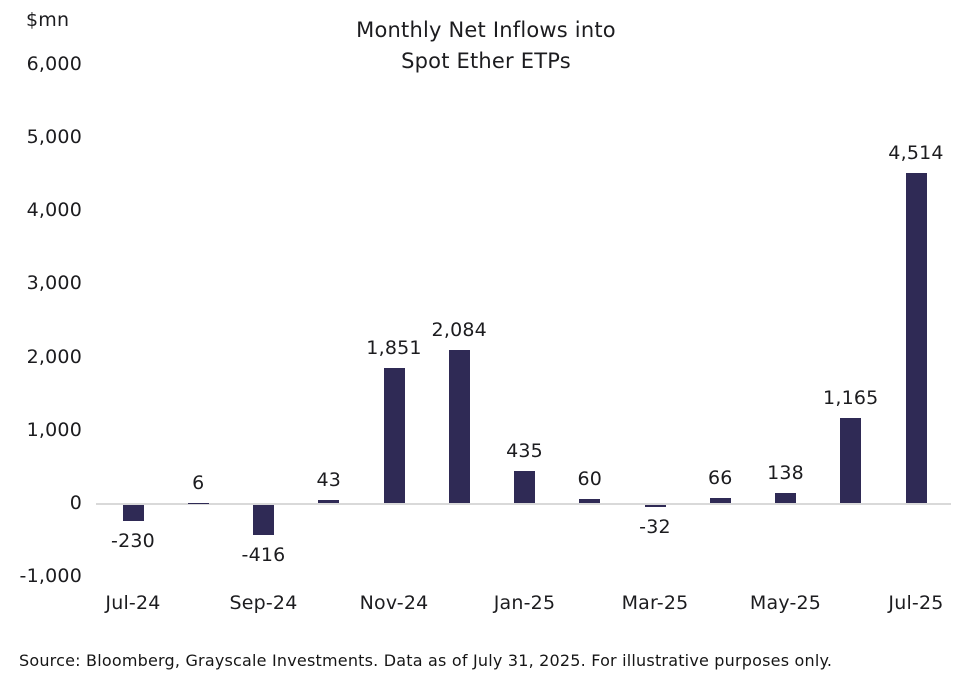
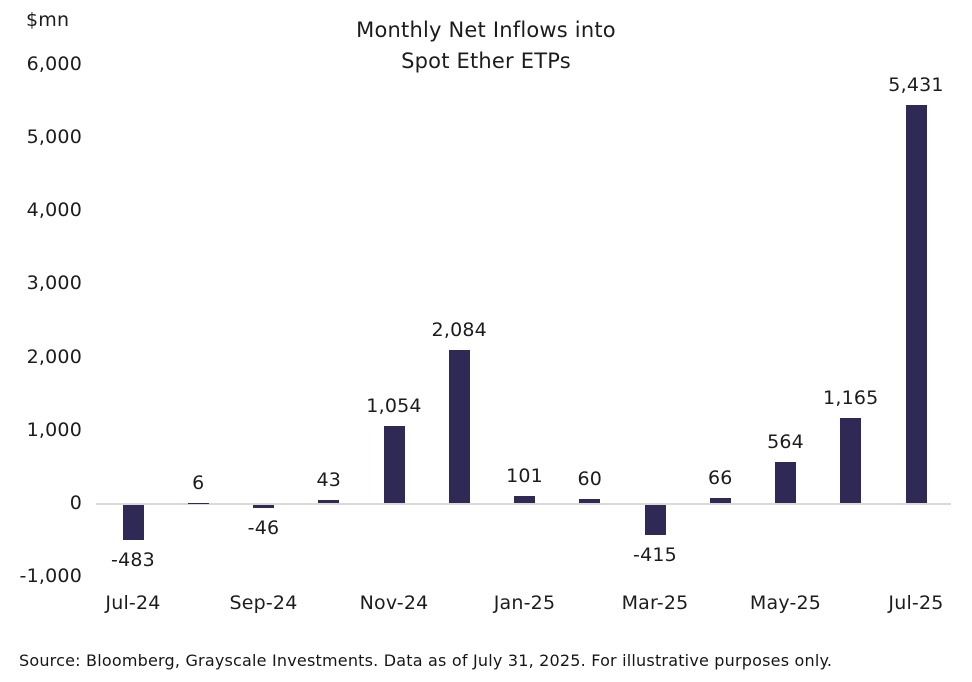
Jul-24: -230 -> -483
Sep-24: -416 -> -46
Nov-24: 1,851 -> 1,054
Jan-25: 435 -> 101
Mar-25: -32 -> -415
May-25: 138 -> 564
Jul-25: 4,514 -> 5,431
